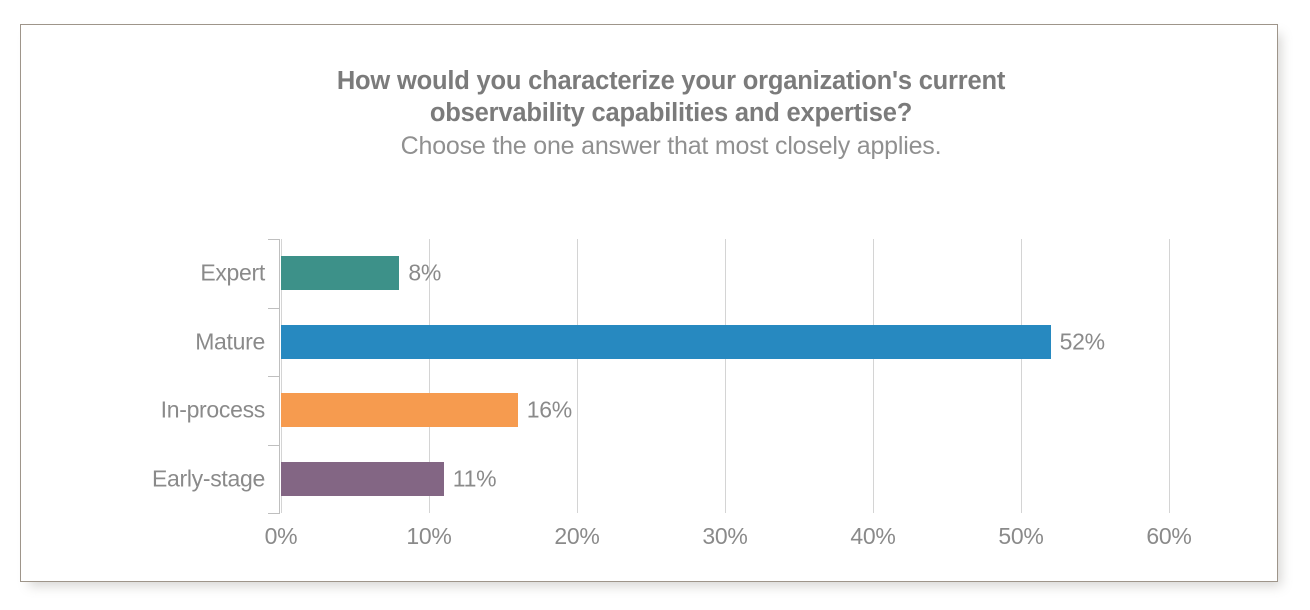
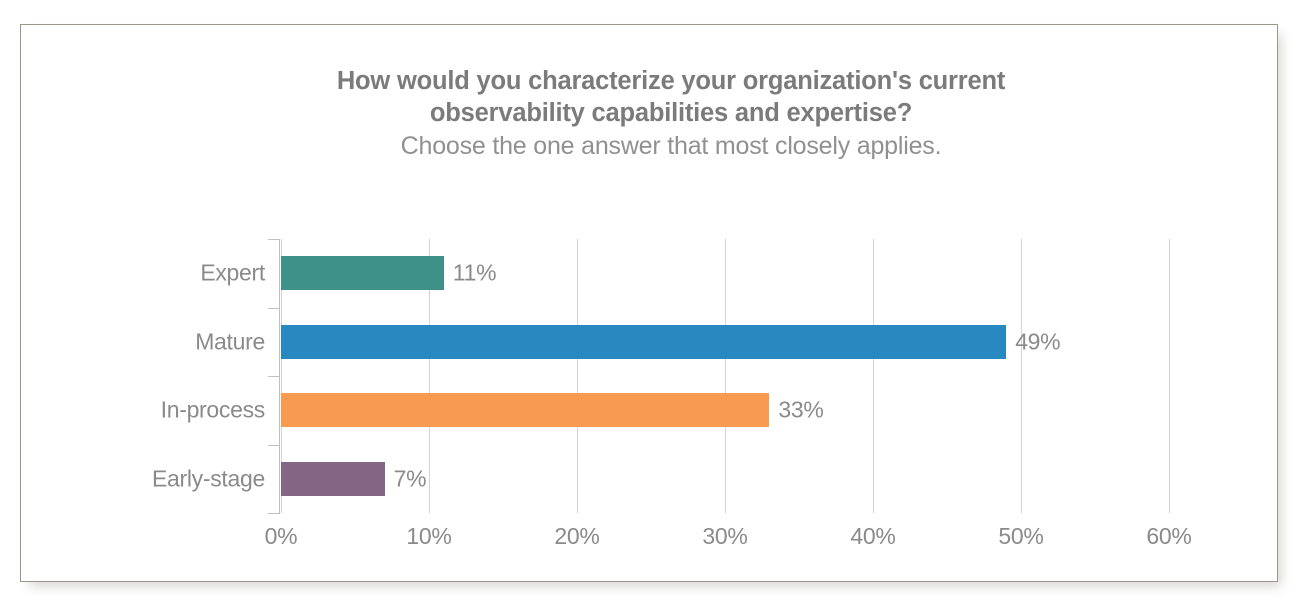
Expert: 8% -> 11%
Mature: 52% -> 49%
In-process: 16% -> 33%
Early-stage: 11% -> 7%
